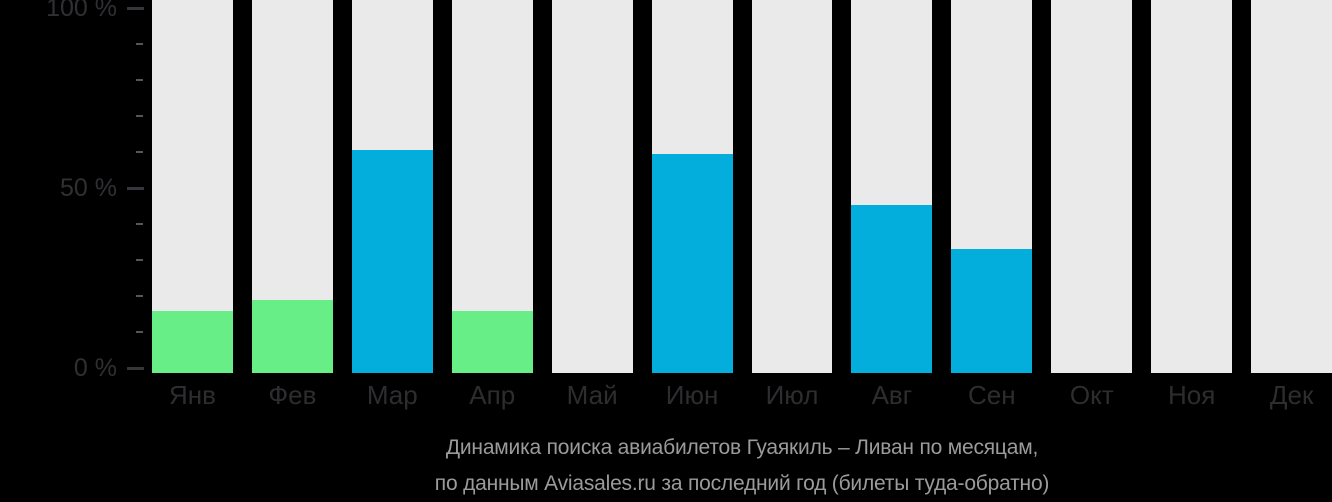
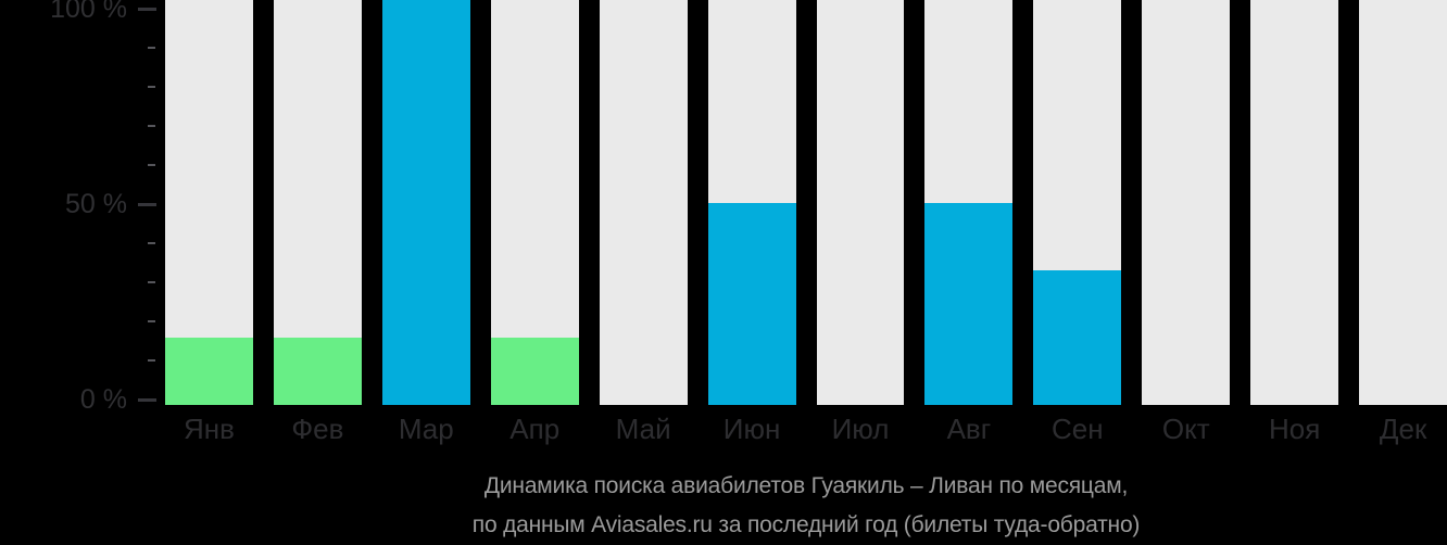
Фев: 20% -> 17%
Мар: 61% -> 100%
Июн: 60% -> 51%
Авг: 46% -> 51%
